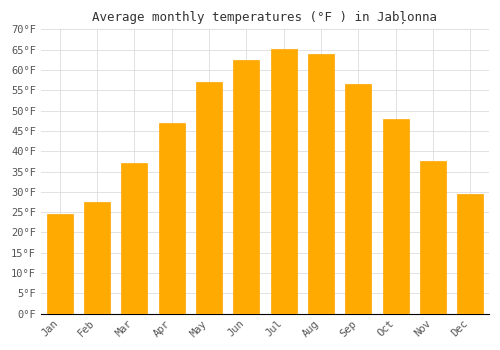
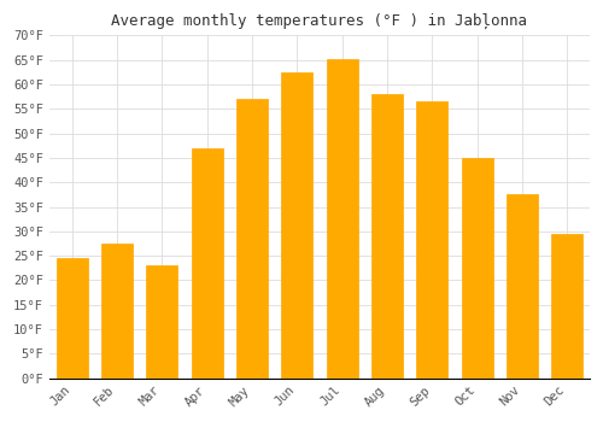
Mar: 37.0°F -> 23.0°F
Aug: 64.0°F -> 58.0°F
Oct: 48.0°F -> 45.0°F
